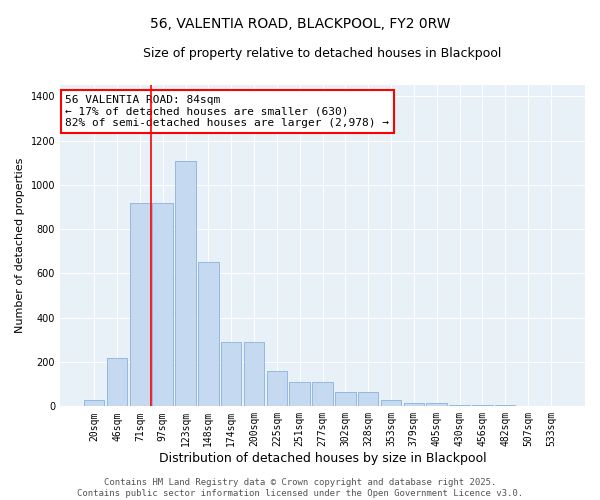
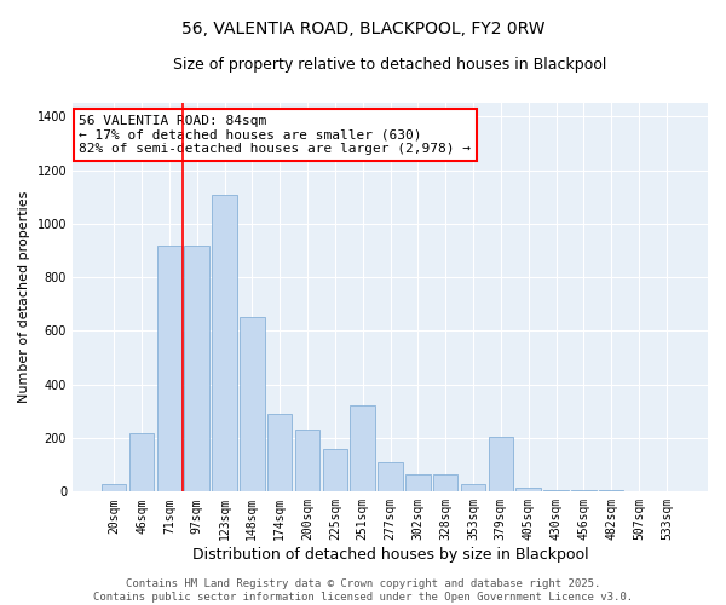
200sqm: 290 -> 230
251sqm: 110 -> 320
379sqm: 15 -> 205
